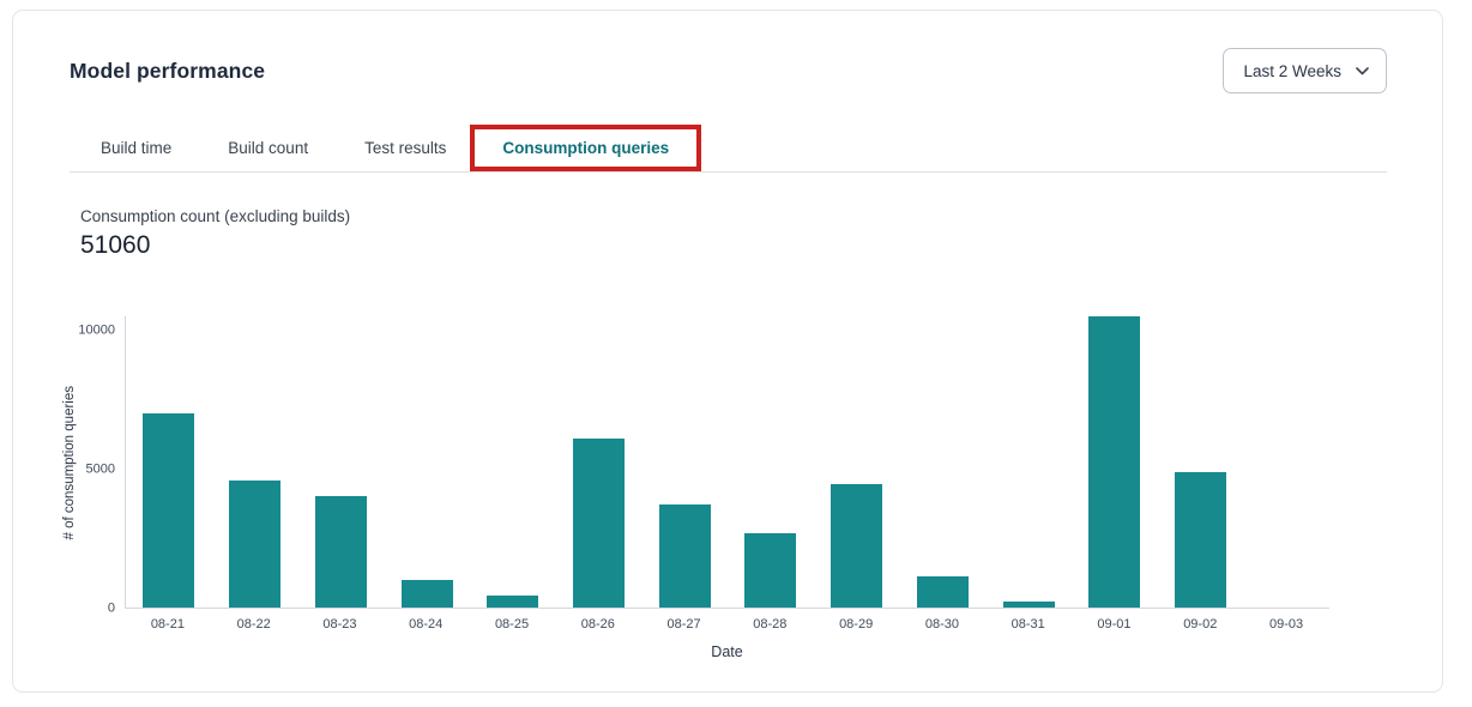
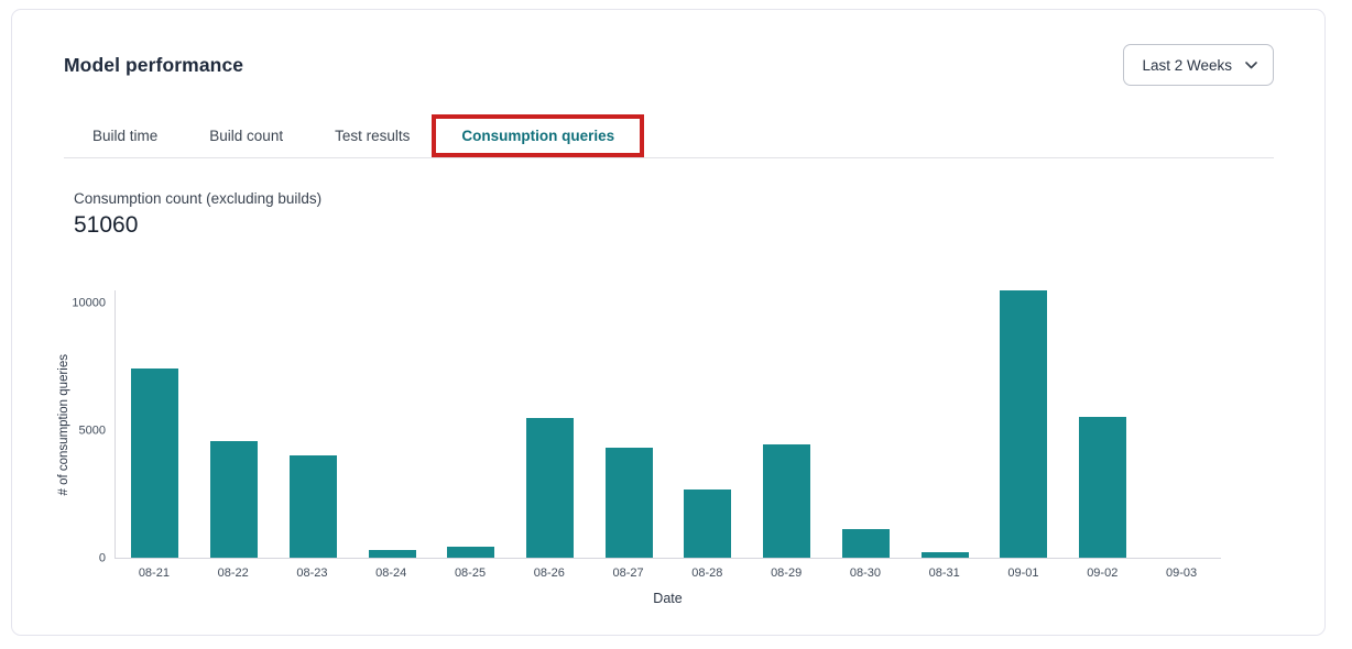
08-21: 7000 -> 7400
08-24: 1000 -> 300
08-26: 6100 -> 5500
08-27: 3700 -> 4300
09-02: 4900 -> 5500
